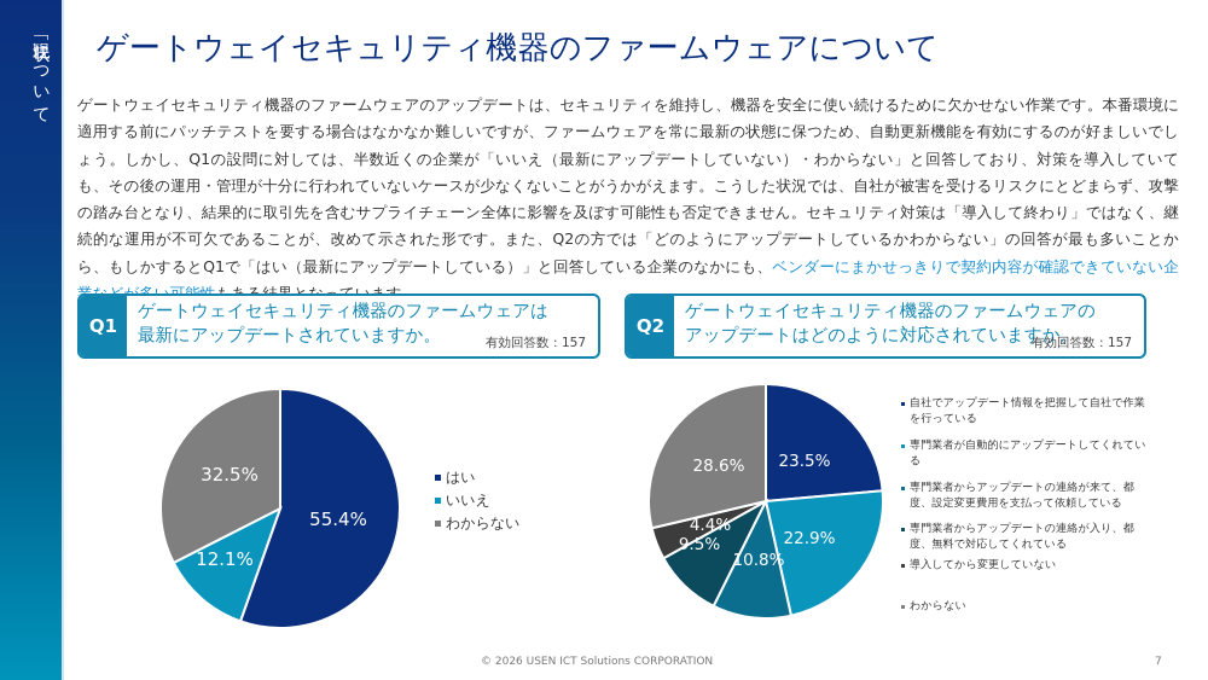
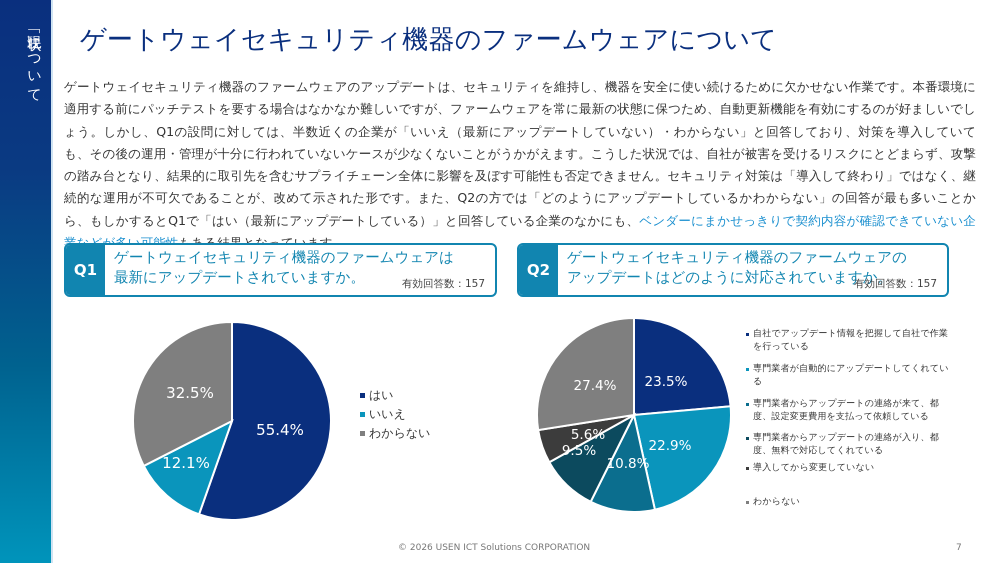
Q2/導入してから変更していない: 4.4% -> 5.6%
Q2/わからない: 28.6% -> 27.4%
